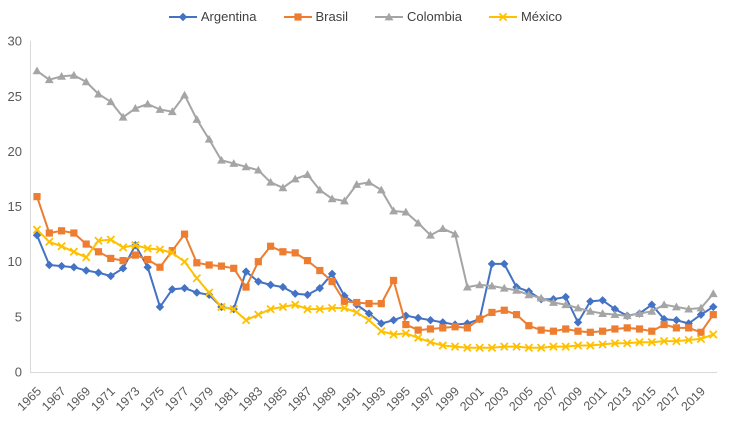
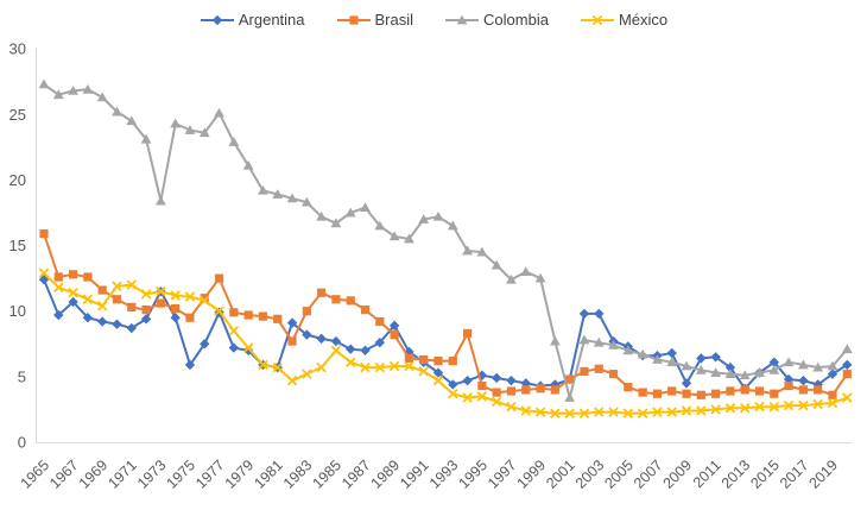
Argentina/1967: 9.6 -> 10.7
Colombia/1973: 23.9 -> 18.4
Argentina/1977: 7.6 -> 9.9
México/1985: 5.9 -> 7.0
Colombia/2001: 7.9 -> 3.4
Argentina/2013: 5.1 -> 4.1
